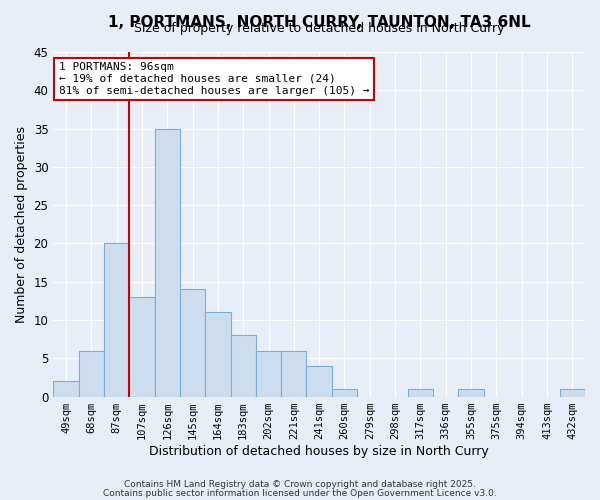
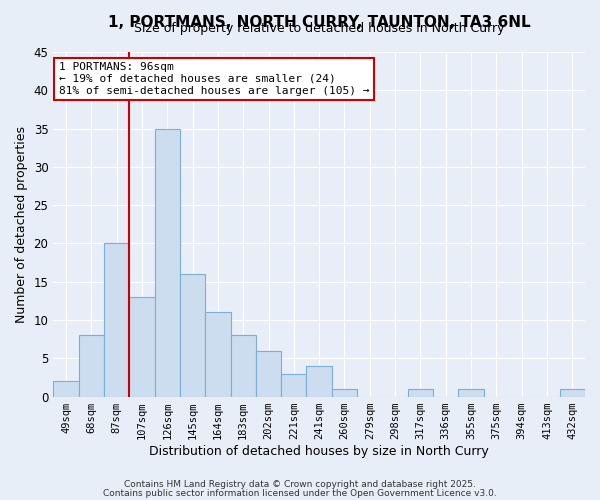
68sqm: 6 -> 8
145sqm: 14 -> 16
221sqm: 6 -> 3
